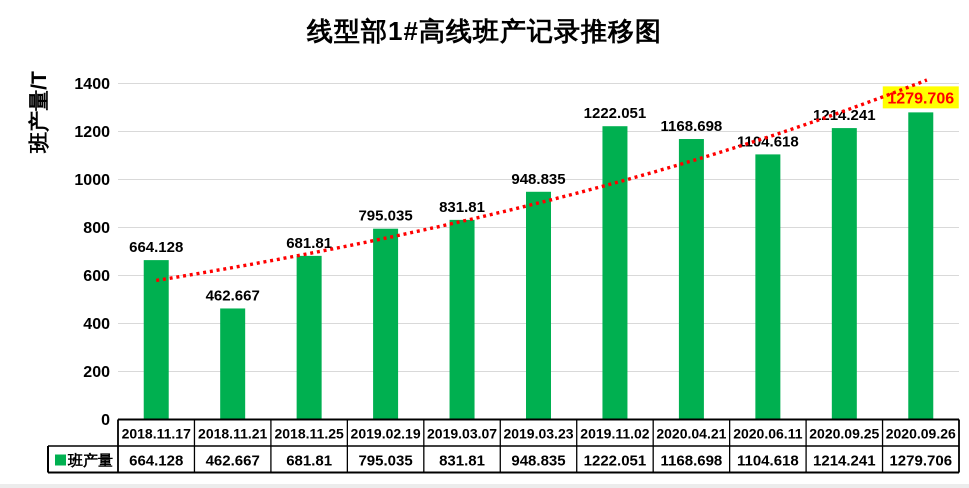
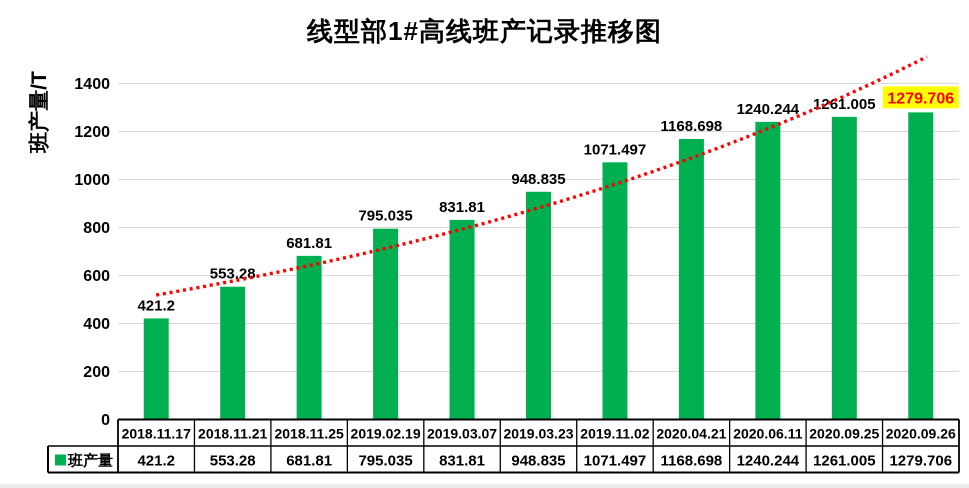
2018.11.17: 664.128 -> 421.2
2018.11.21: 462.667 -> 553.28
2019.11.02: 1222.051 -> 1071.497
2020.06.11: 1104.618 -> 1240.244
2020.09.25: 1214.241 -> 1261.005
